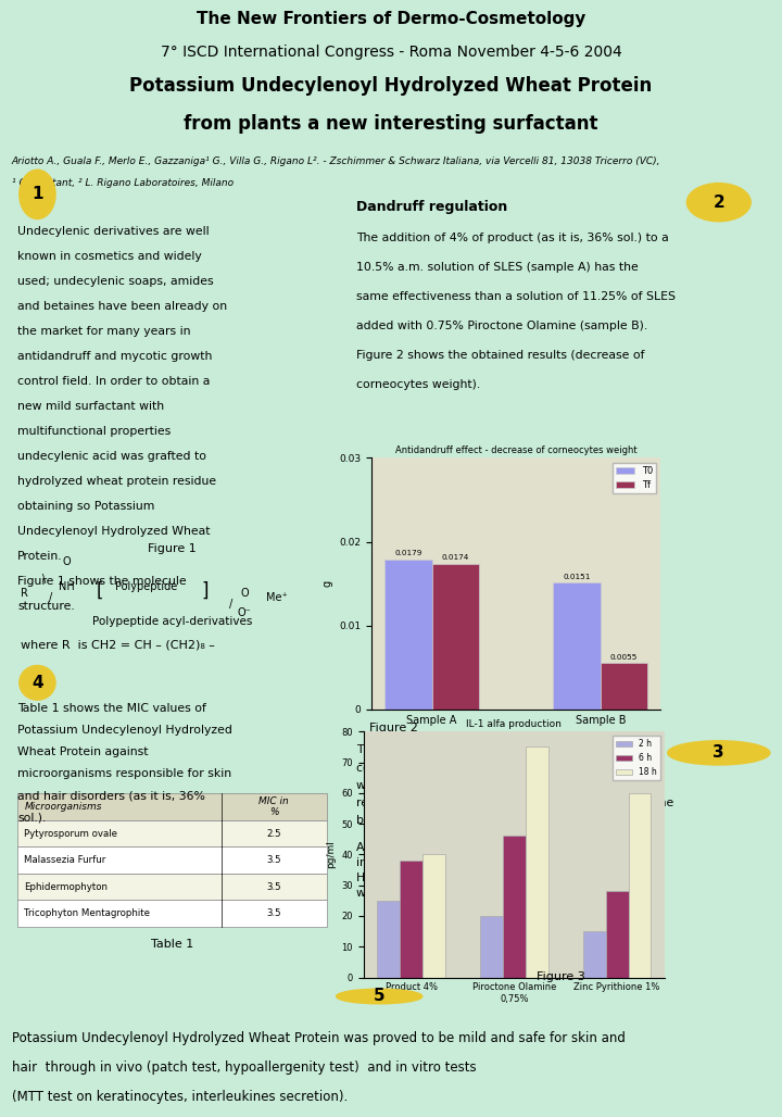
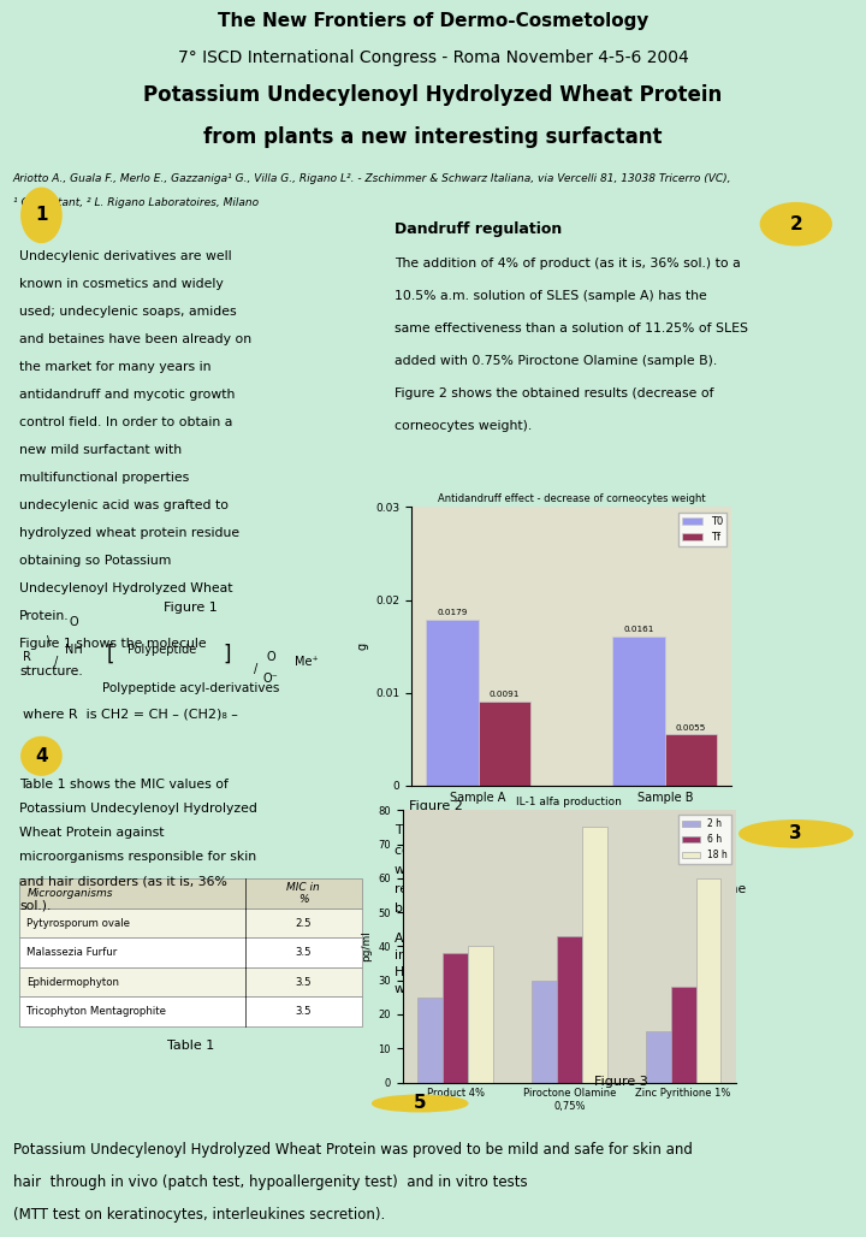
Antidandruff effect - decrease of corneocytes weight/Tf/Sample A: 0.0174 -> 0.0091
Antidandruff effect - decrease of corneocytes weight/T0/Sample B: 0.0151 -> 0.0161
IL-1 alfa production/2 h/Piroctone Olamine 0,75%: 20 -> 30
IL-1 alfa production/6 h/Piroctone Olamine 0,75%: 46 -> 43
